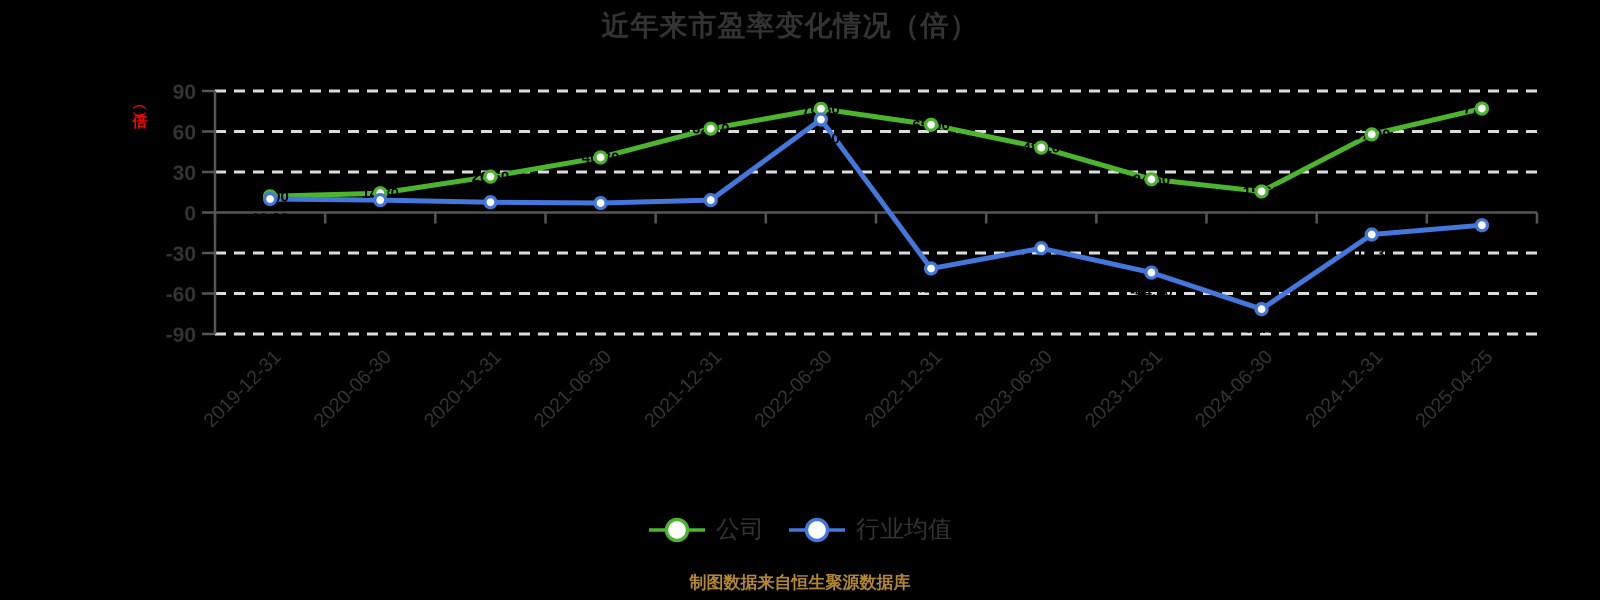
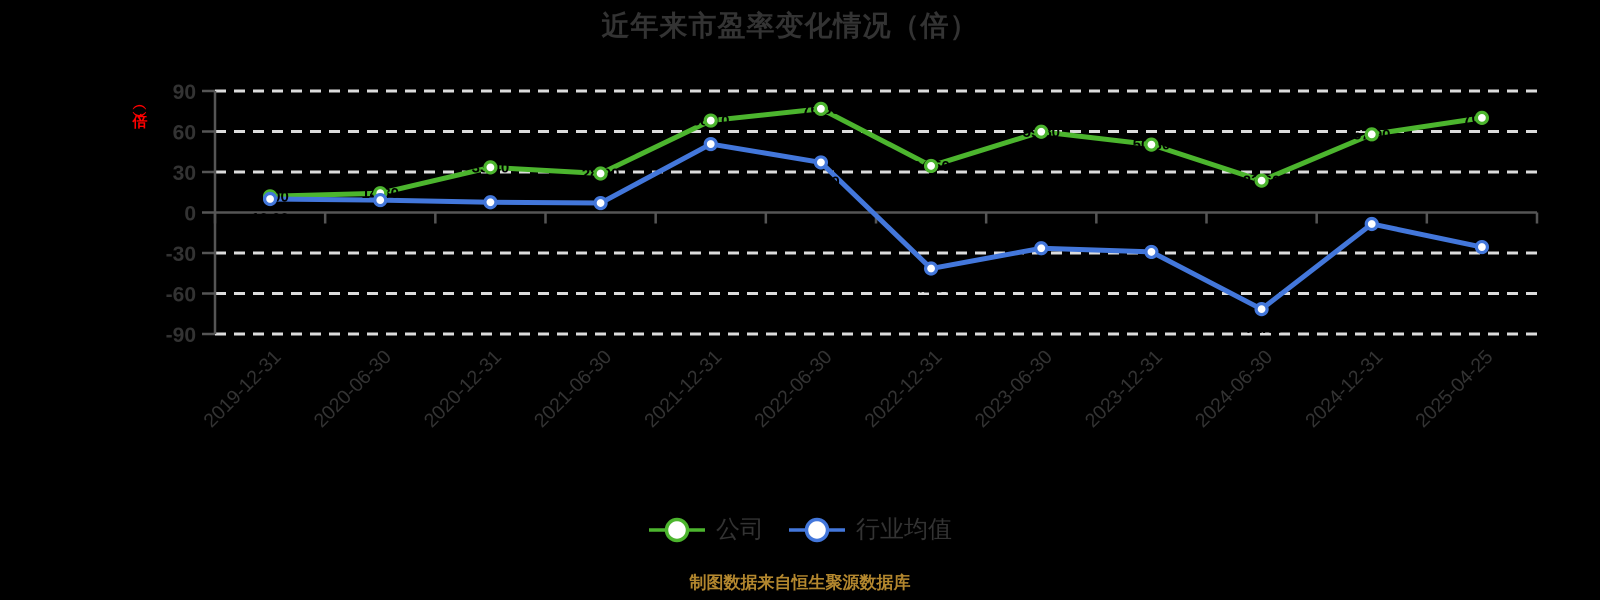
公司/2020-12-31: 26.60 -> 33.40
公司/2021-06-30: 40.80 -> 28.90
公司/2021-12-31: 62.10 -> 68.10
行业均值/2021-12-31: 9.20 -> 50.70
行业均值/2022-06-30: 68.90 -> 37.10
公司/2022-12-31: 65.00 -> 34.50
公司/2023-06-30: 48.10 -> 59.80
公司/2023-12-31: 24.60 -> 50.30
行业均值/2023-12-31: -44.50 -> -29.20
公司/2024-06-30: 15.60 -> 23.60
行业均值/2024-12-31: -16.30 -> -8.50
公司/2025-04-25: 77.00 -> 70.10
行业均值/2025-04-25: -9.40 -> -25.60
